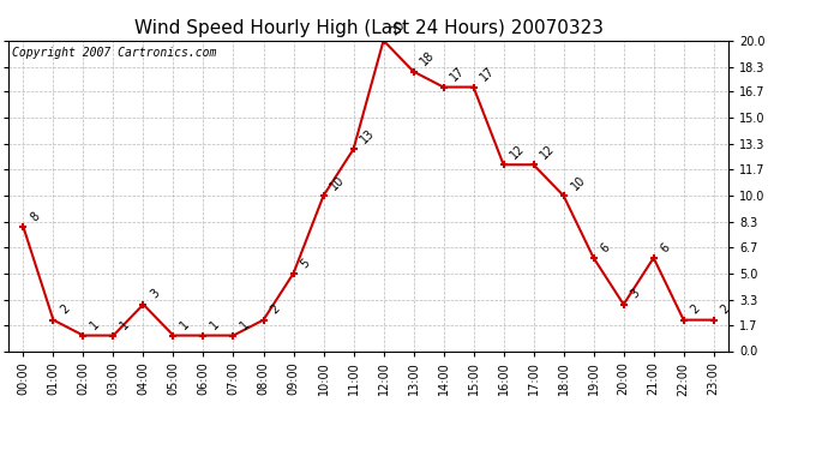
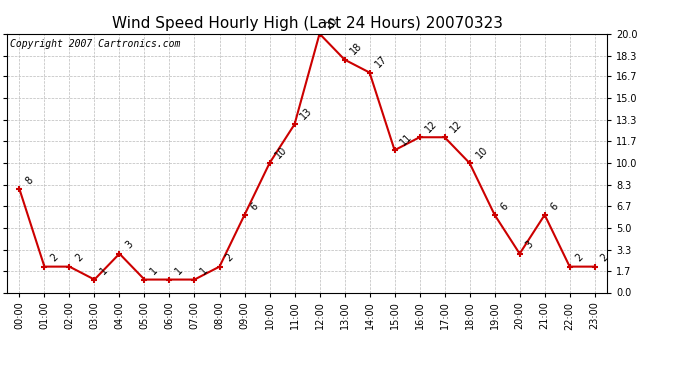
02:00: 1 -> 2
09:00: 5 -> 6
15:00: 17 -> 11
